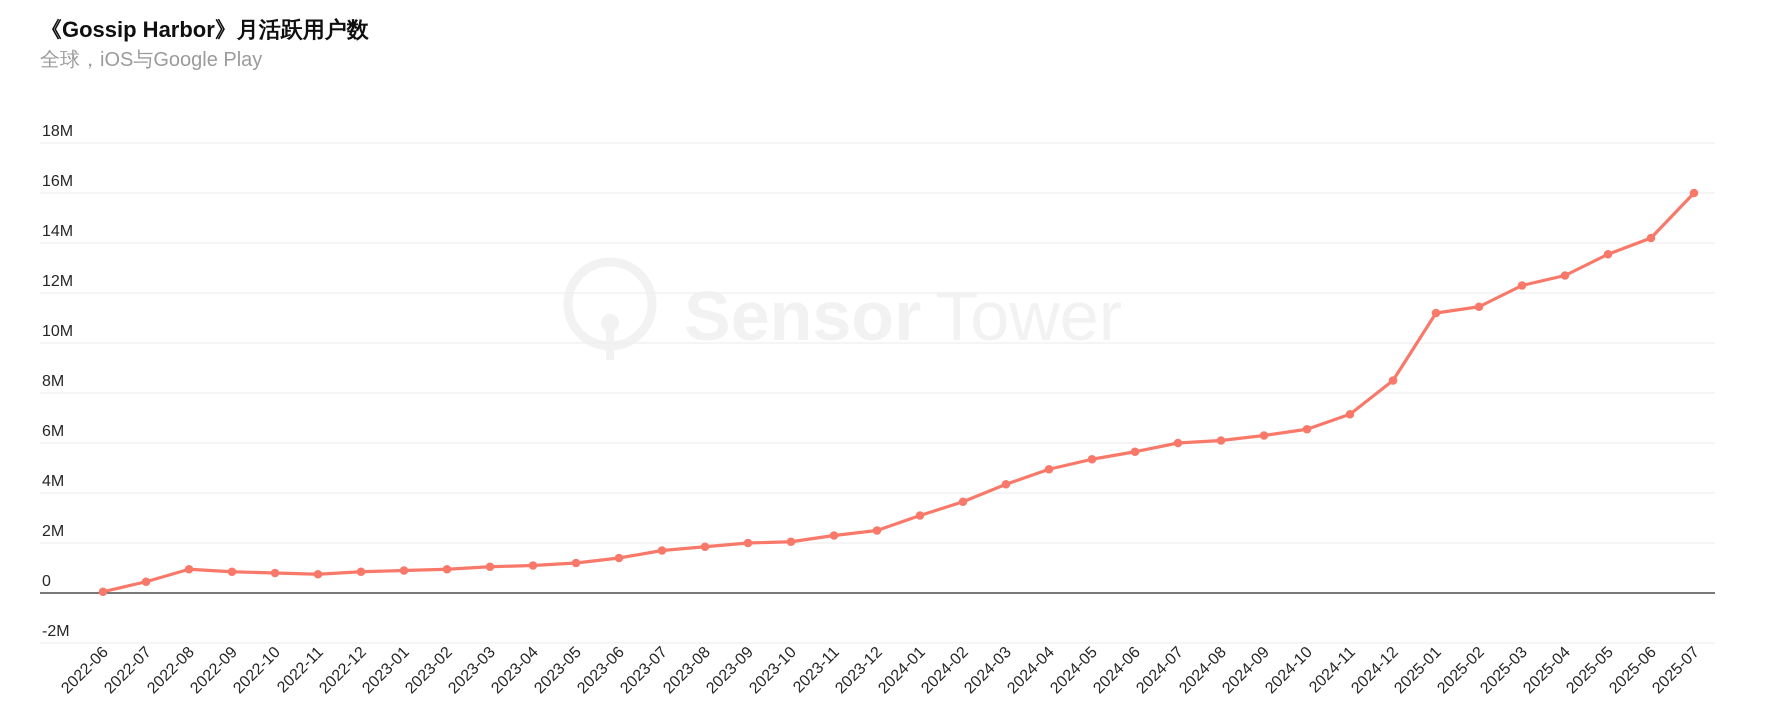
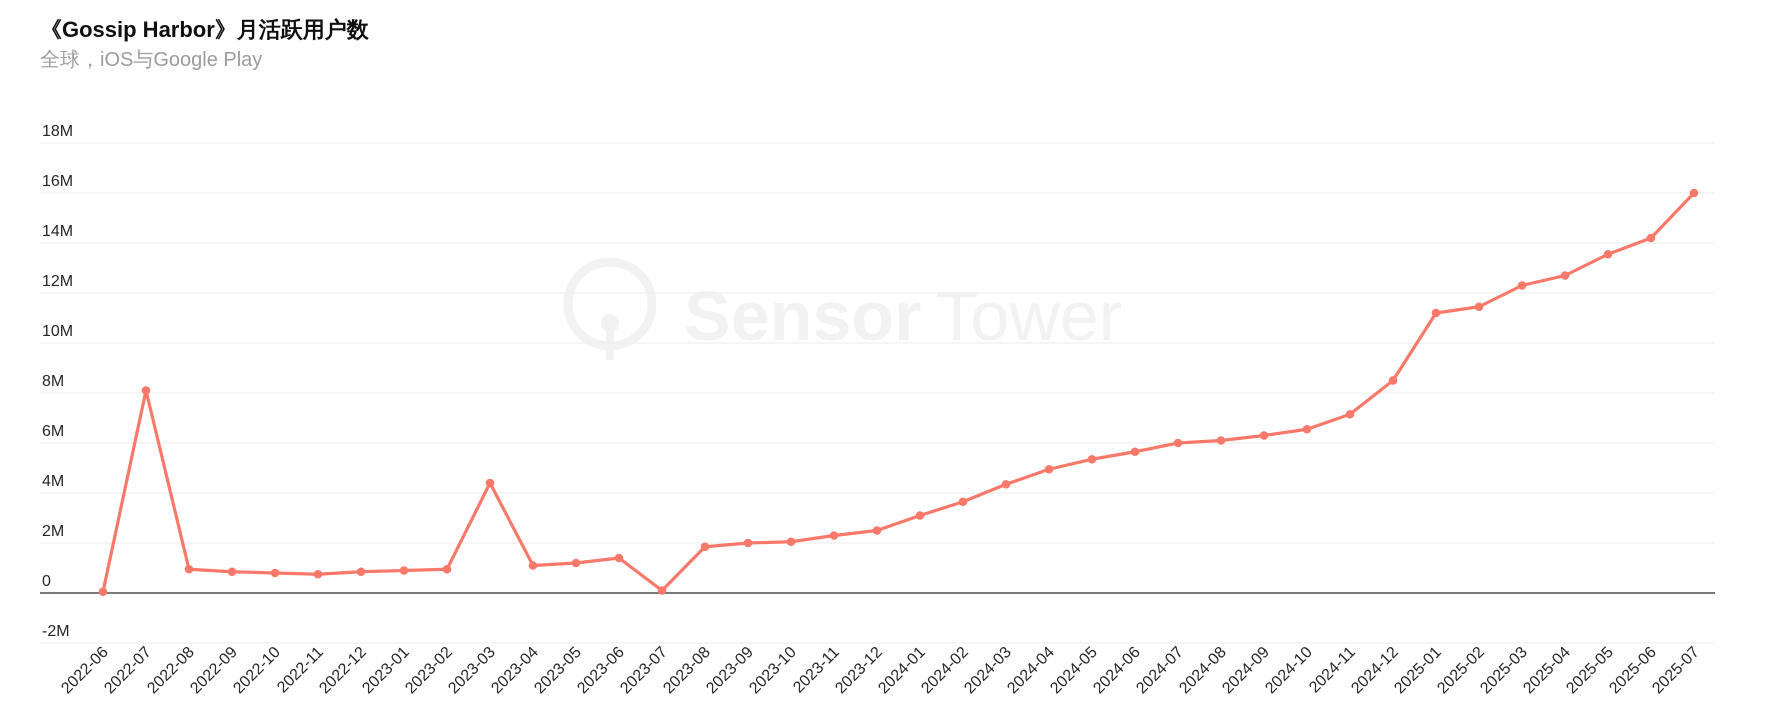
2022-07: 0.5M -> 8.1M
2023-03: 1.1M -> 4.4M
2023-07: 1.7M -> 0.1M
